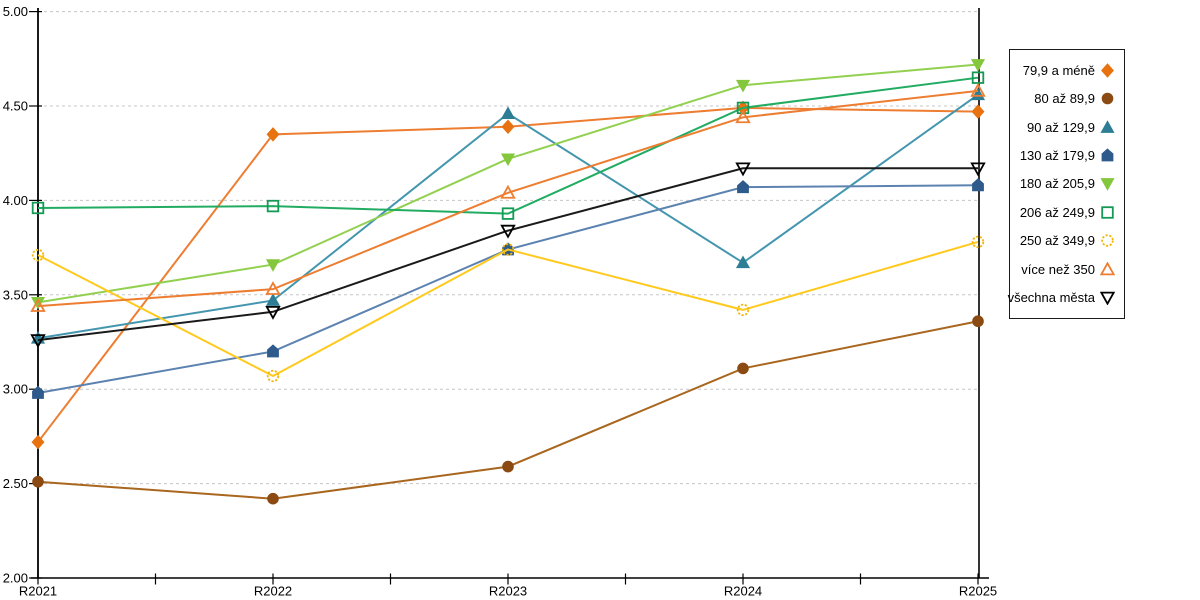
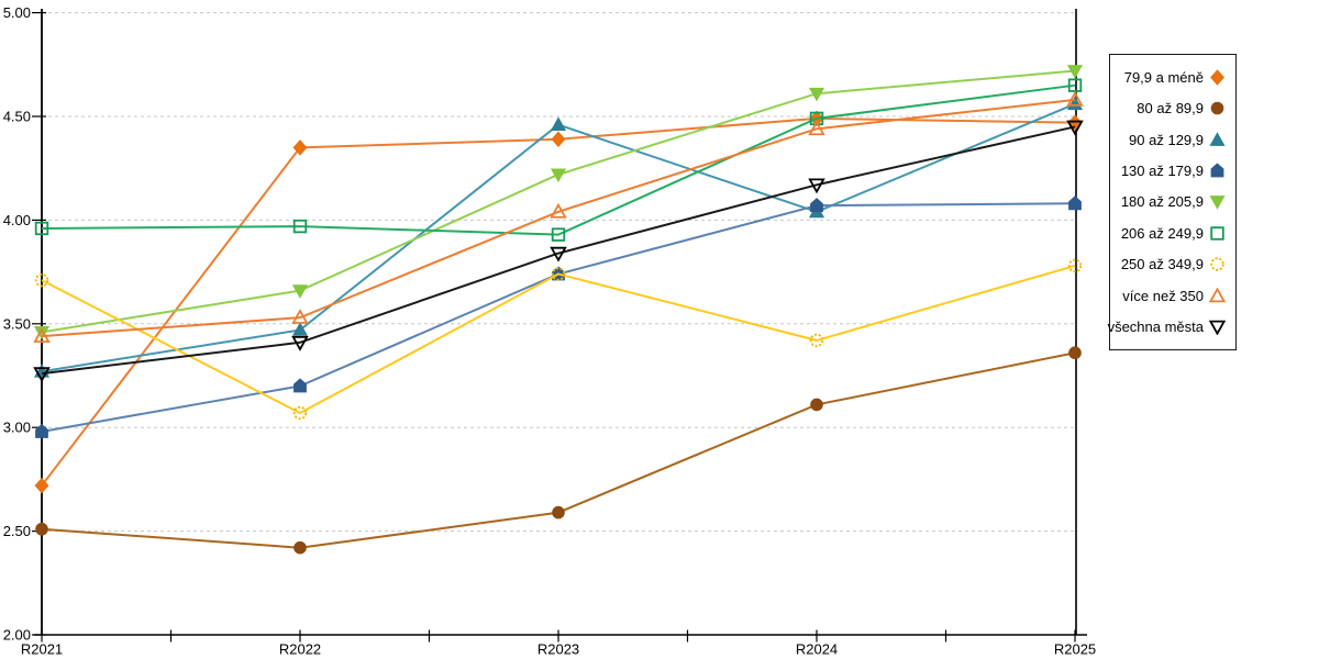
90 až 129,9/R2024: 3.67 -> 4.04
všechna města/R2025: 4.17 -> 4.45
